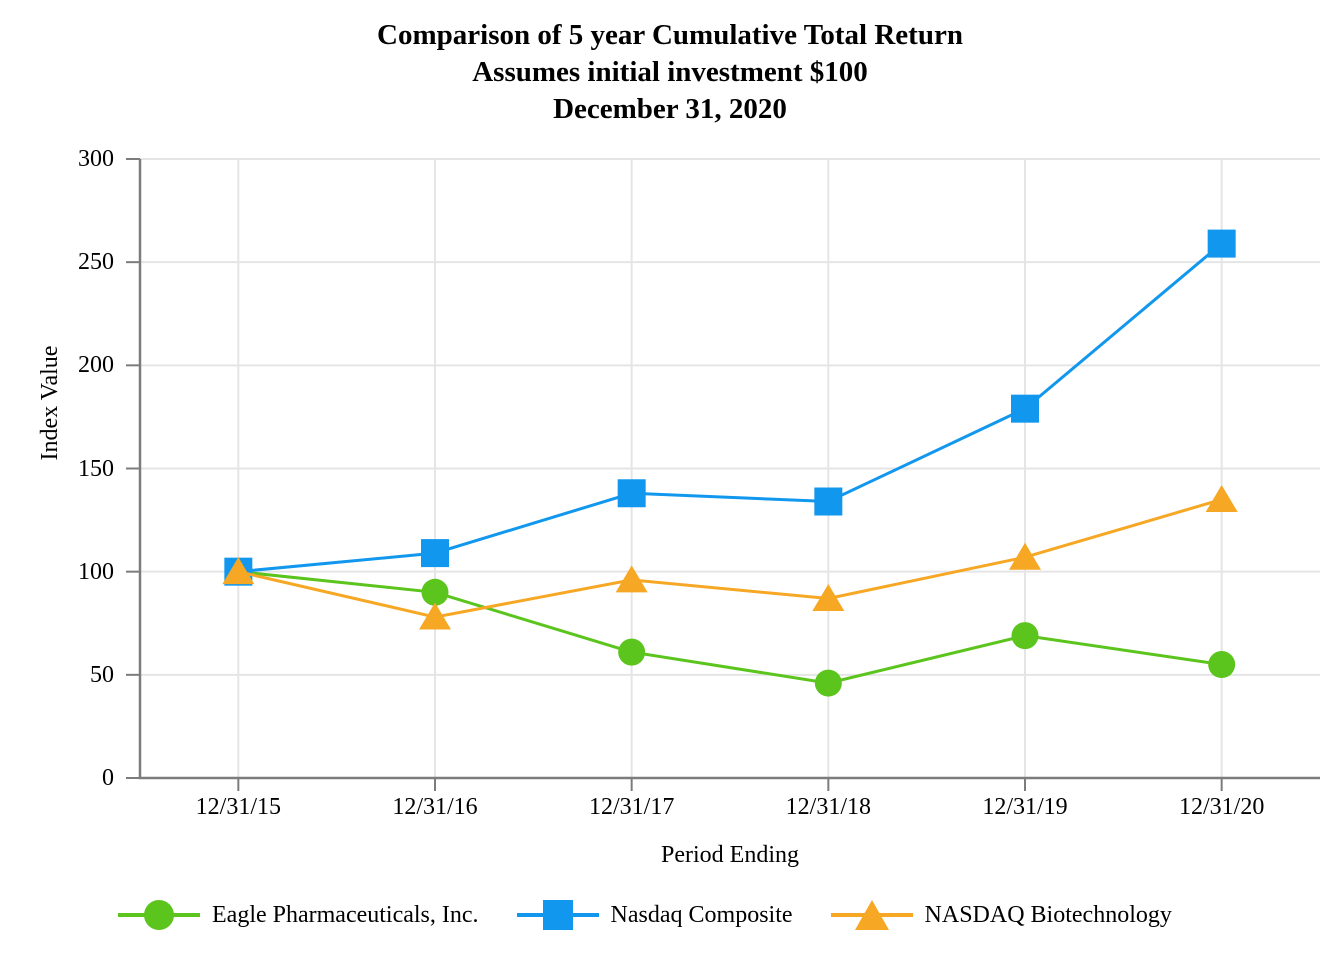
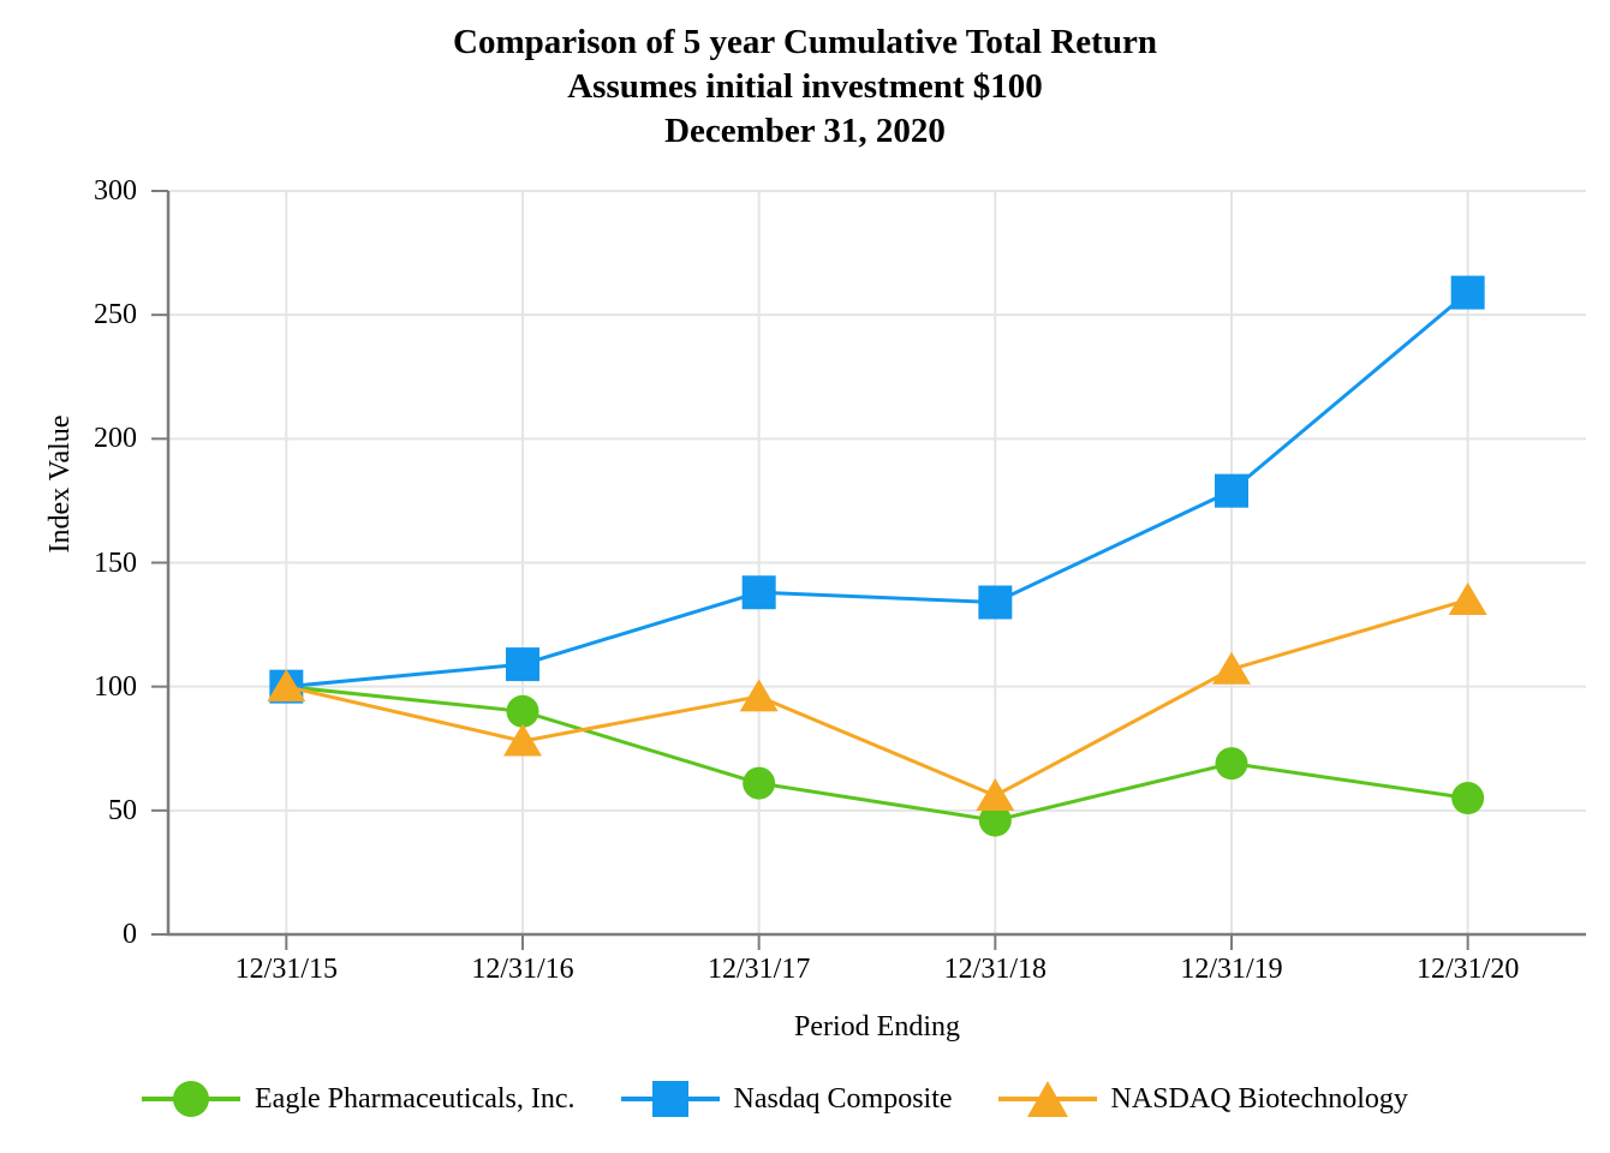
NASDAQ Biotechnology/12/31/18: 87 -> 56
